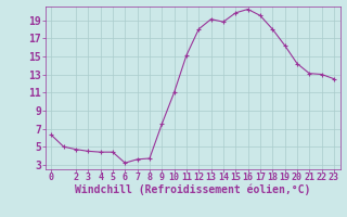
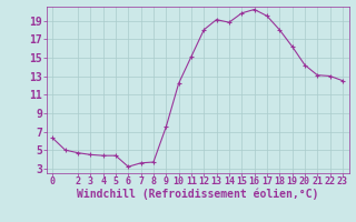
10: 11.0 -> 12.2
